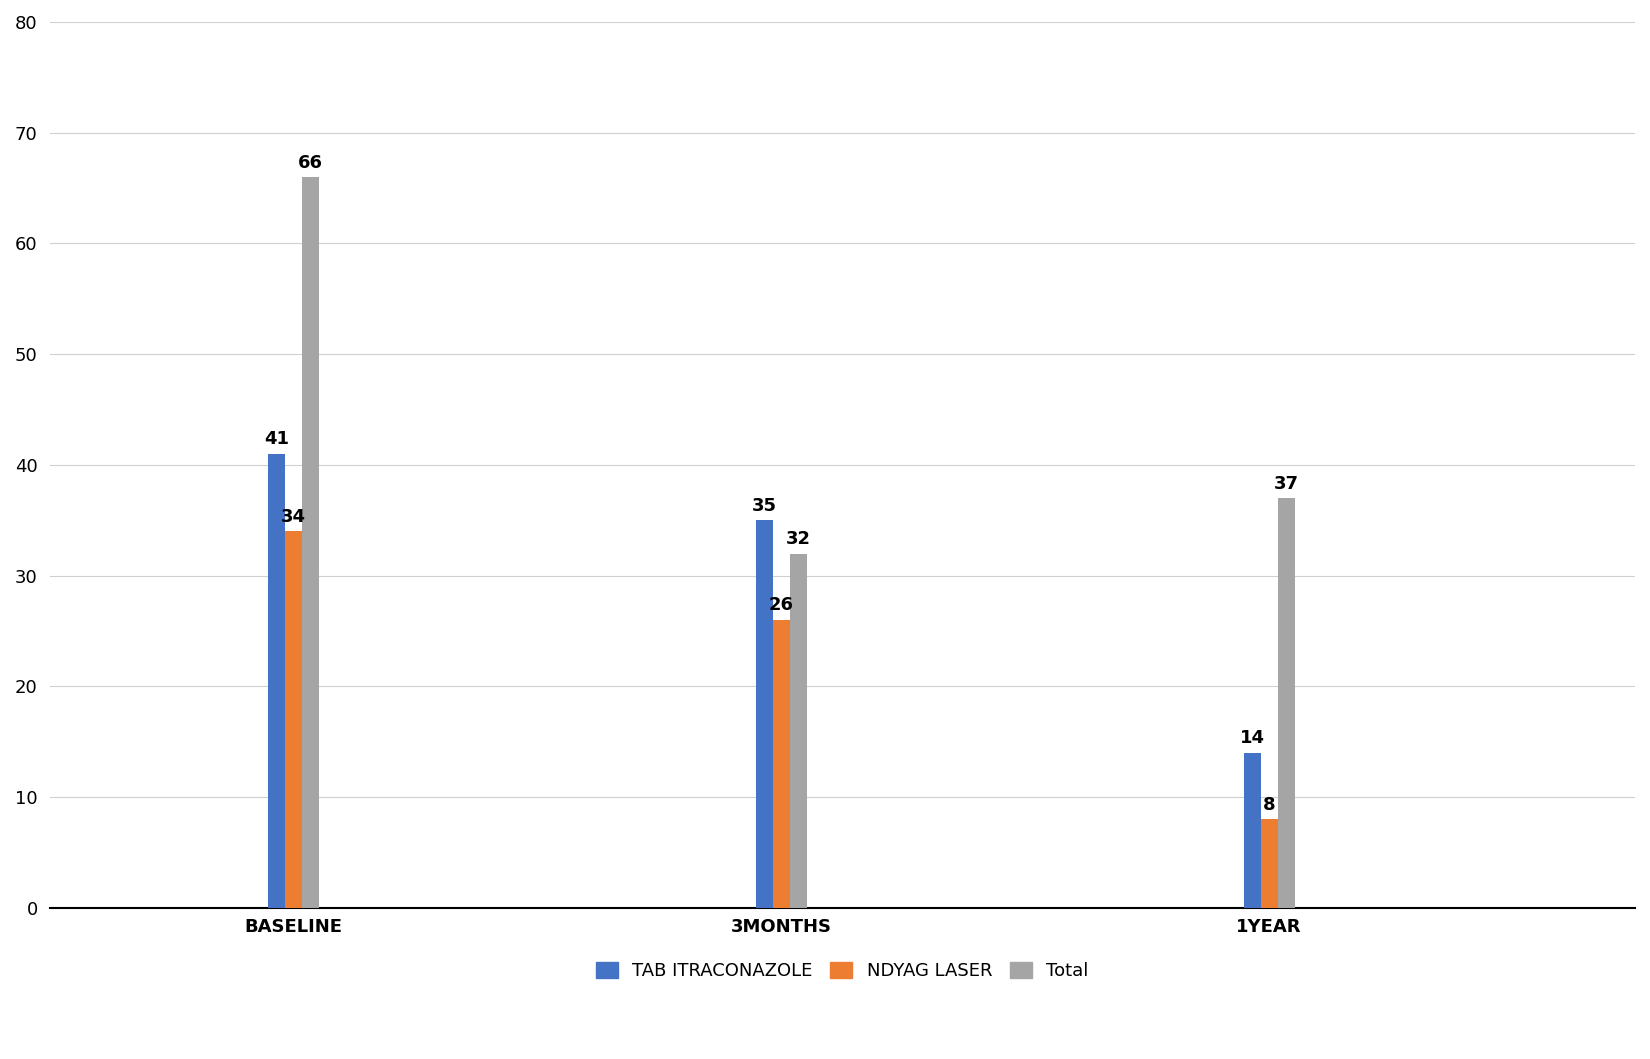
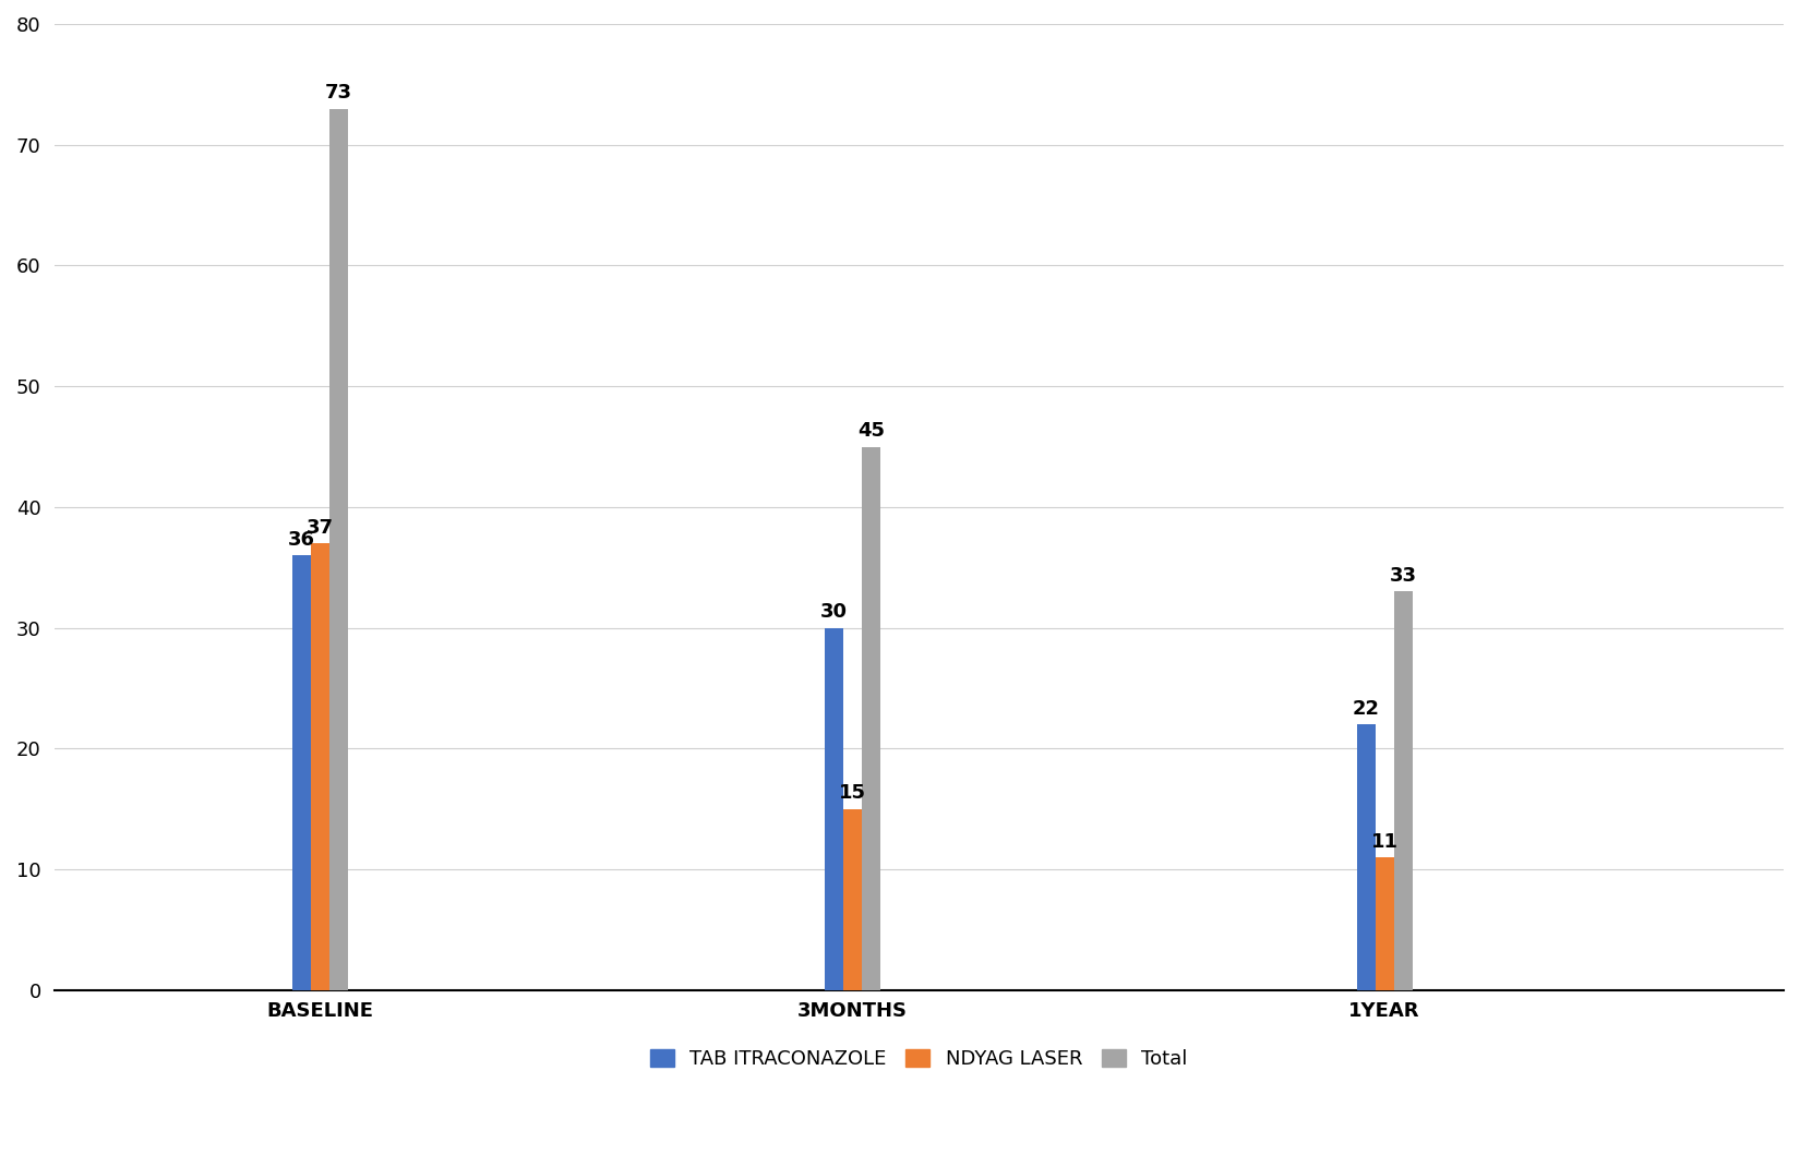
TAB ITRACONAZOLE/BASELINE: 41 -> 36
NDYAG LASER/BASELINE: 34 -> 37
Total/BASELINE: 66 -> 73
TAB ITRACONAZOLE/3MONTHS: 35 -> 30
NDYAG LASER/3MONTHS: 26 -> 15
Total/3MONTHS: 32 -> 45
TAB ITRACONAZOLE/1YEAR: 14 -> 22
NDYAG LASER/1YEAR: 8 -> 11
Total/1YEAR: 37 -> 33
